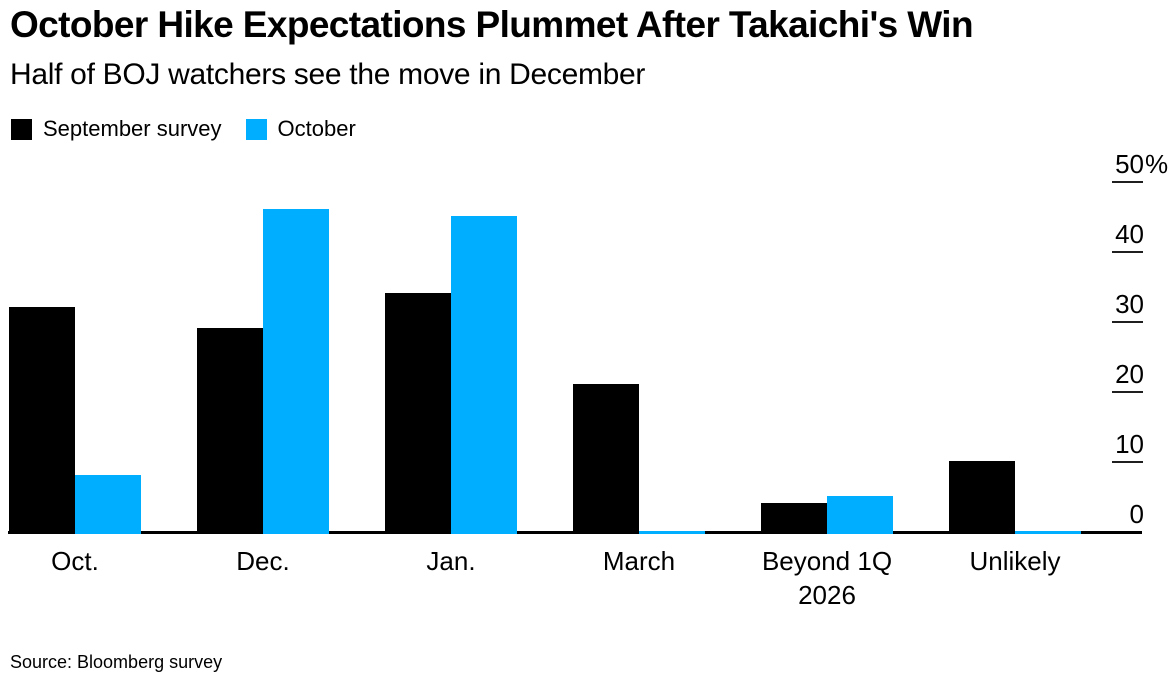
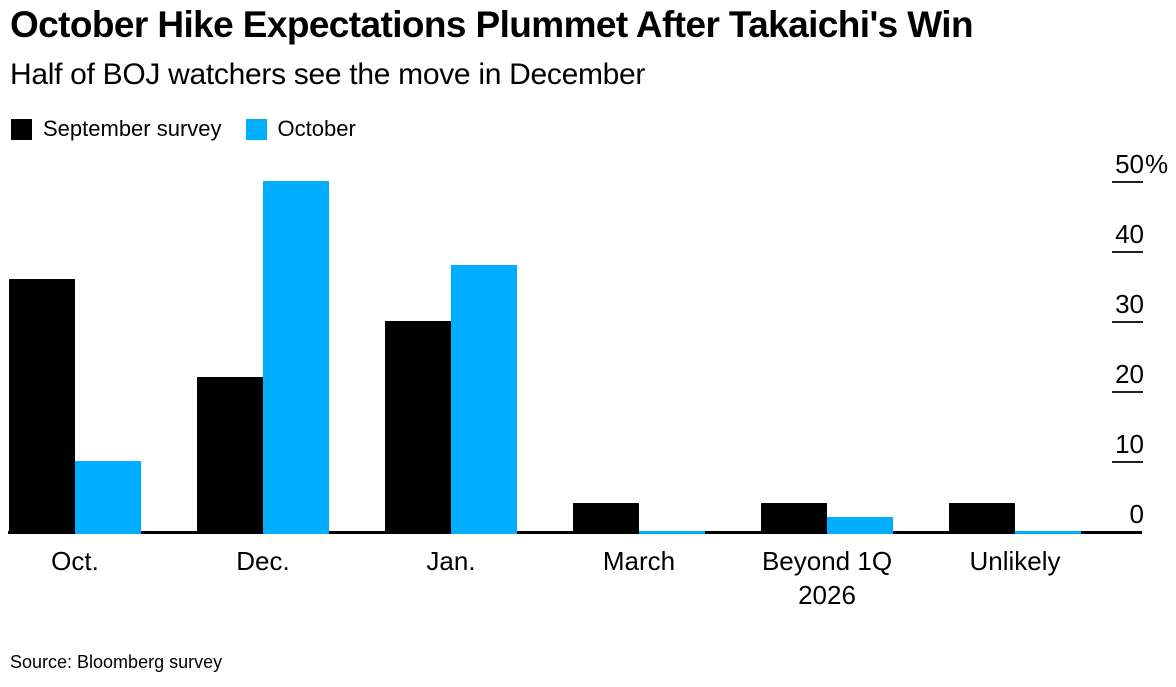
September survey/Oct.: 32 -> 36
October/Oct.: 8 -> 10
September survey/Dec.: 29 -> 22
October/Dec.: 46 -> 50
September survey/Jan.: 34 -> 30
October/Jan.: 45 -> 38
September survey/March: 21 -> 4
October/Beyond 1Q 2026: 5 -> 2
September survey/Unlikely: 10 -> 4
